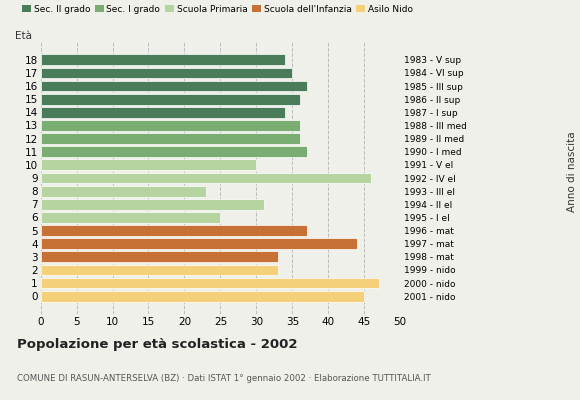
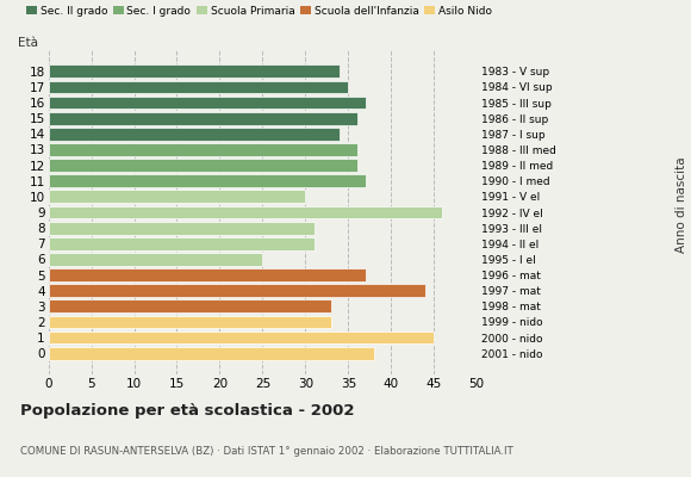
8: 23 -> 31
1: 47 -> 45
0: 45 -> 38
